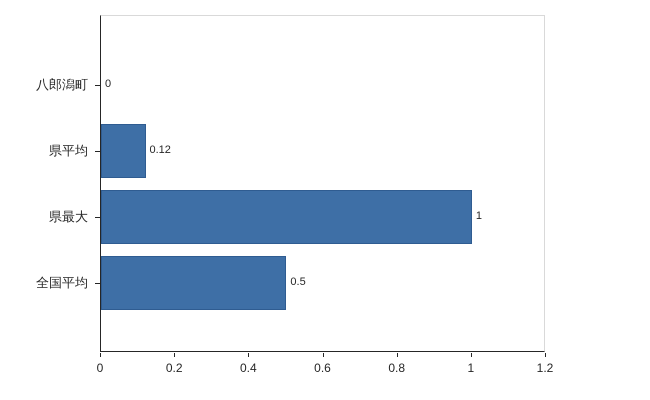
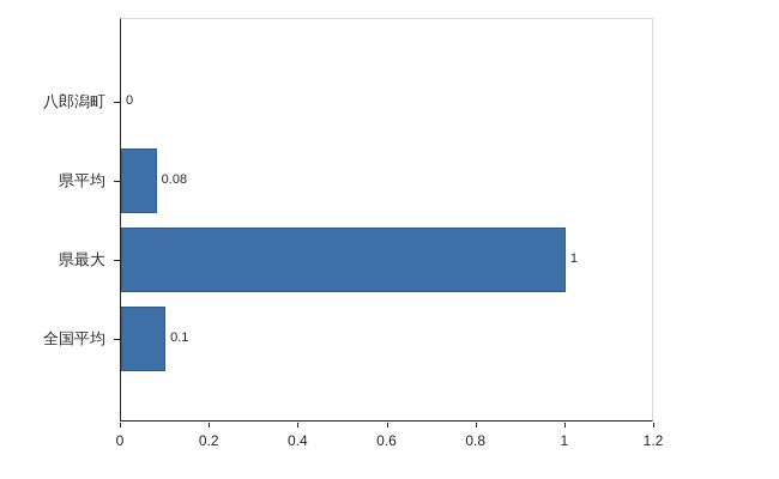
県平均: 0.12 -> 0.08
全国平均: 0.5 -> 0.1
